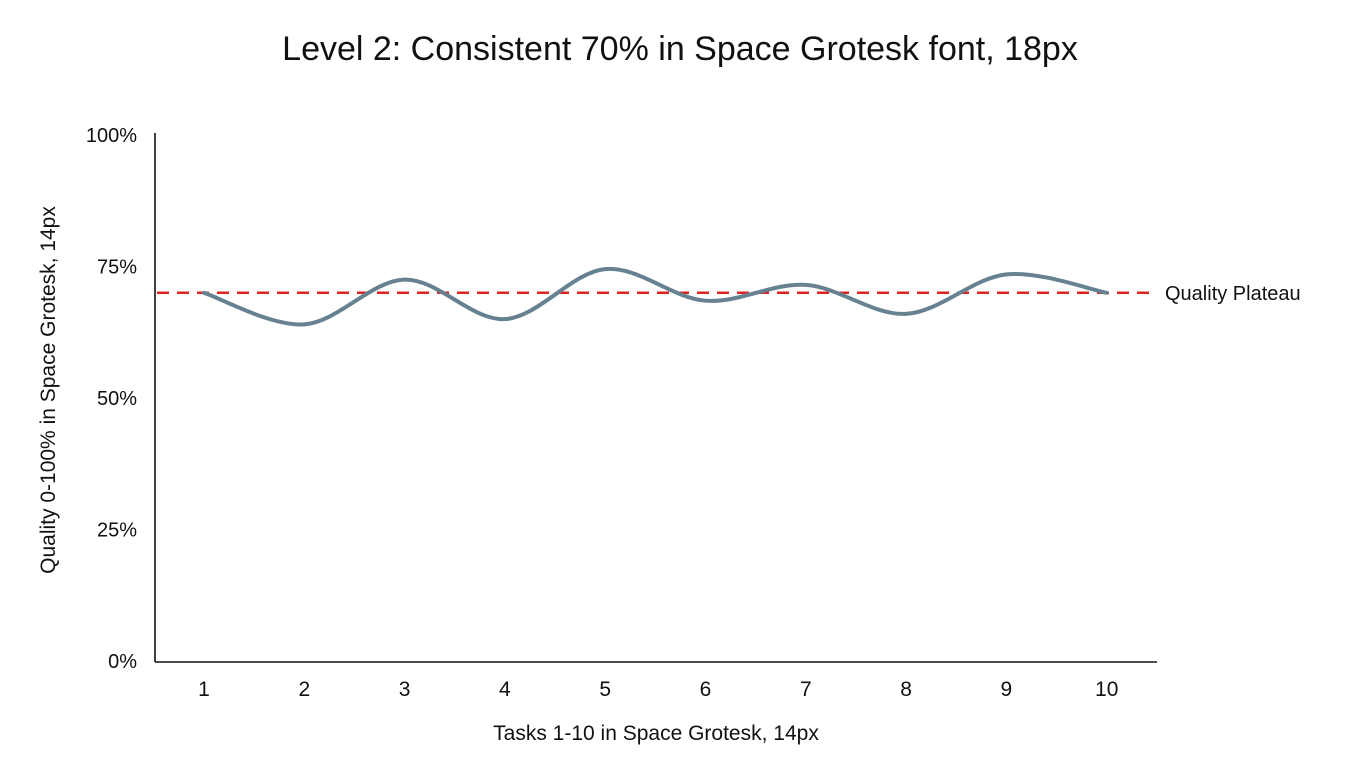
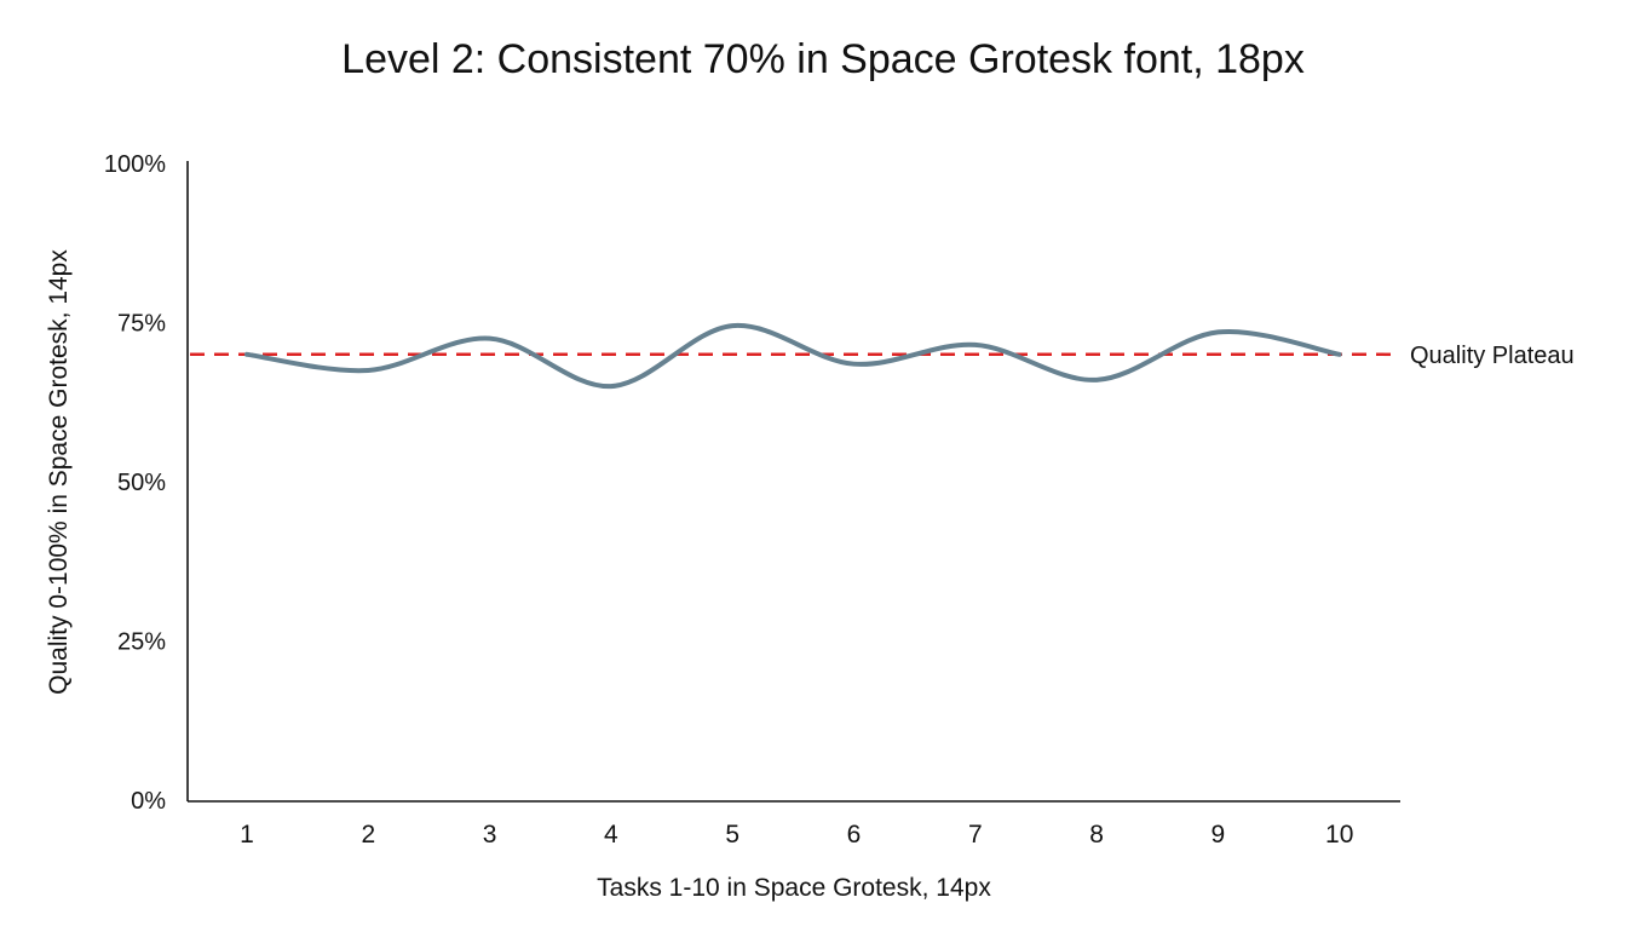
2: 64% -> 68%
